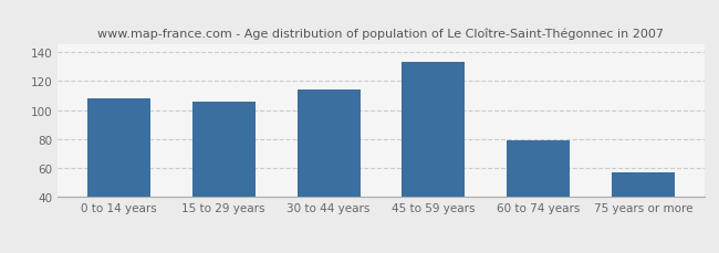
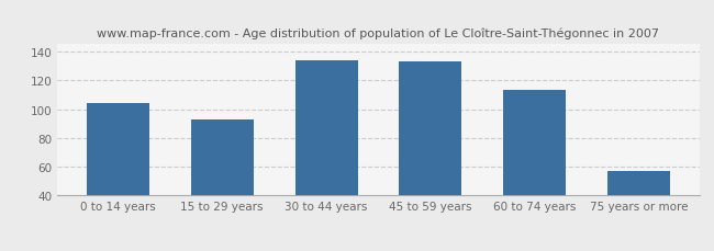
0 to 14 years: 108 -> 104
15 to 29 years: 106 -> 93
30 to 44 years: 114 -> 134
60 to 74 years: 79 -> 113
